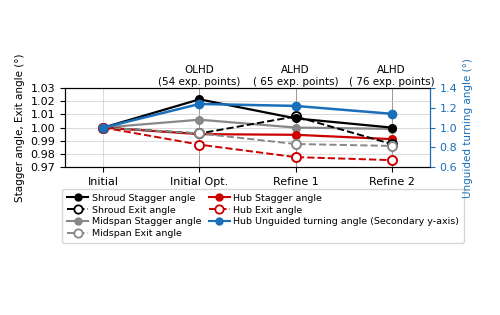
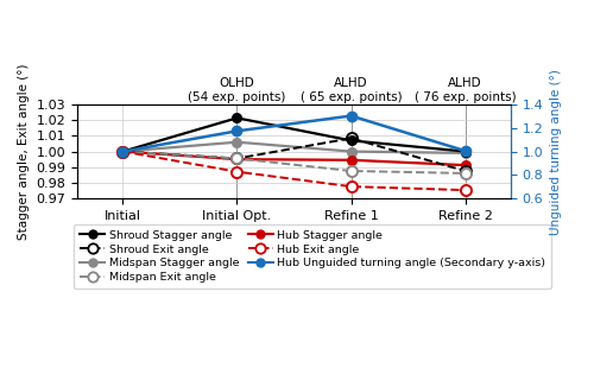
Hub Unguided turning angle (Secondary y-axis)/Initial Opt.: 1.24 -> 1.18
Hub Unguided turning angle (Secondary y-axis)/Refine 1: 1.22 -> 1.30
Hub Unguided turning angle (Secondary y-axis)/Refine 2: 1.14 -> 1.00
